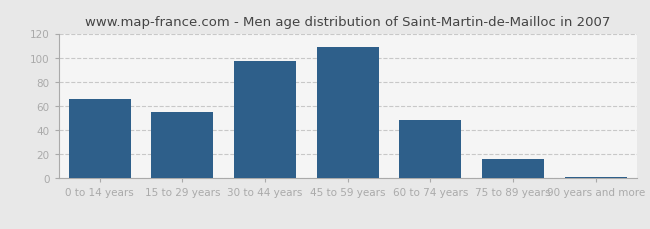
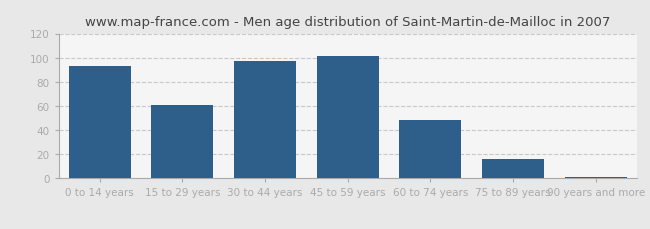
0 to 14 years: 66 -> 93
15 to 29 years: 55 -> 61
45 to 59 years: 109 -> 101
